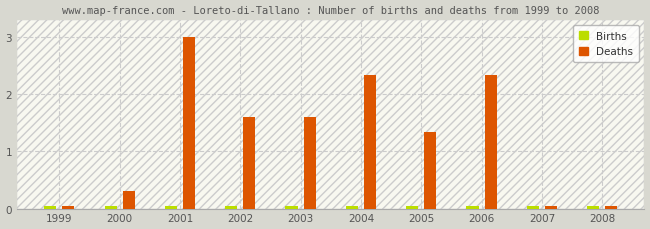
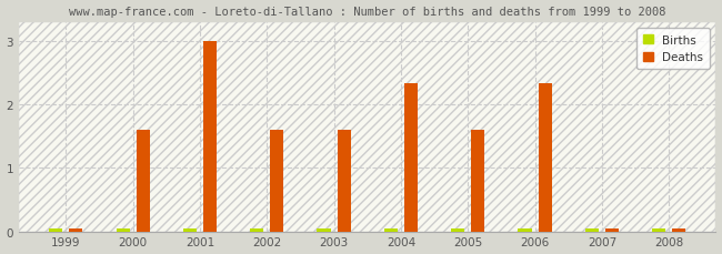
Deaths/2000: 0.30 -> 1.60
Deaths/2005: 1.34 -> 1.60
